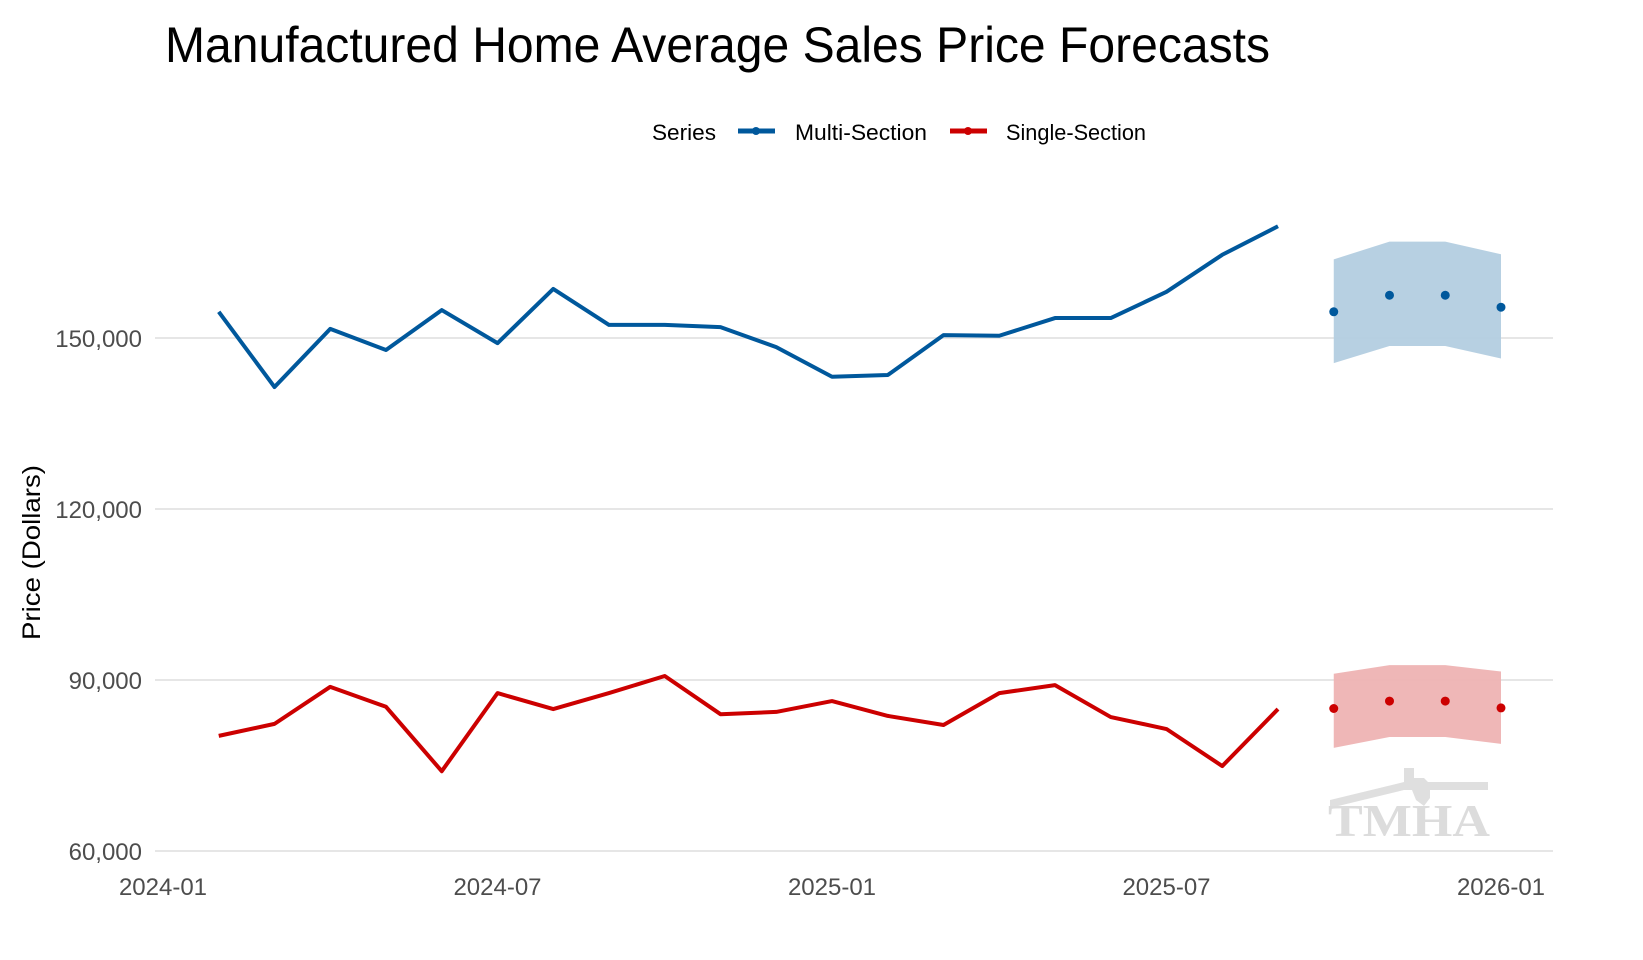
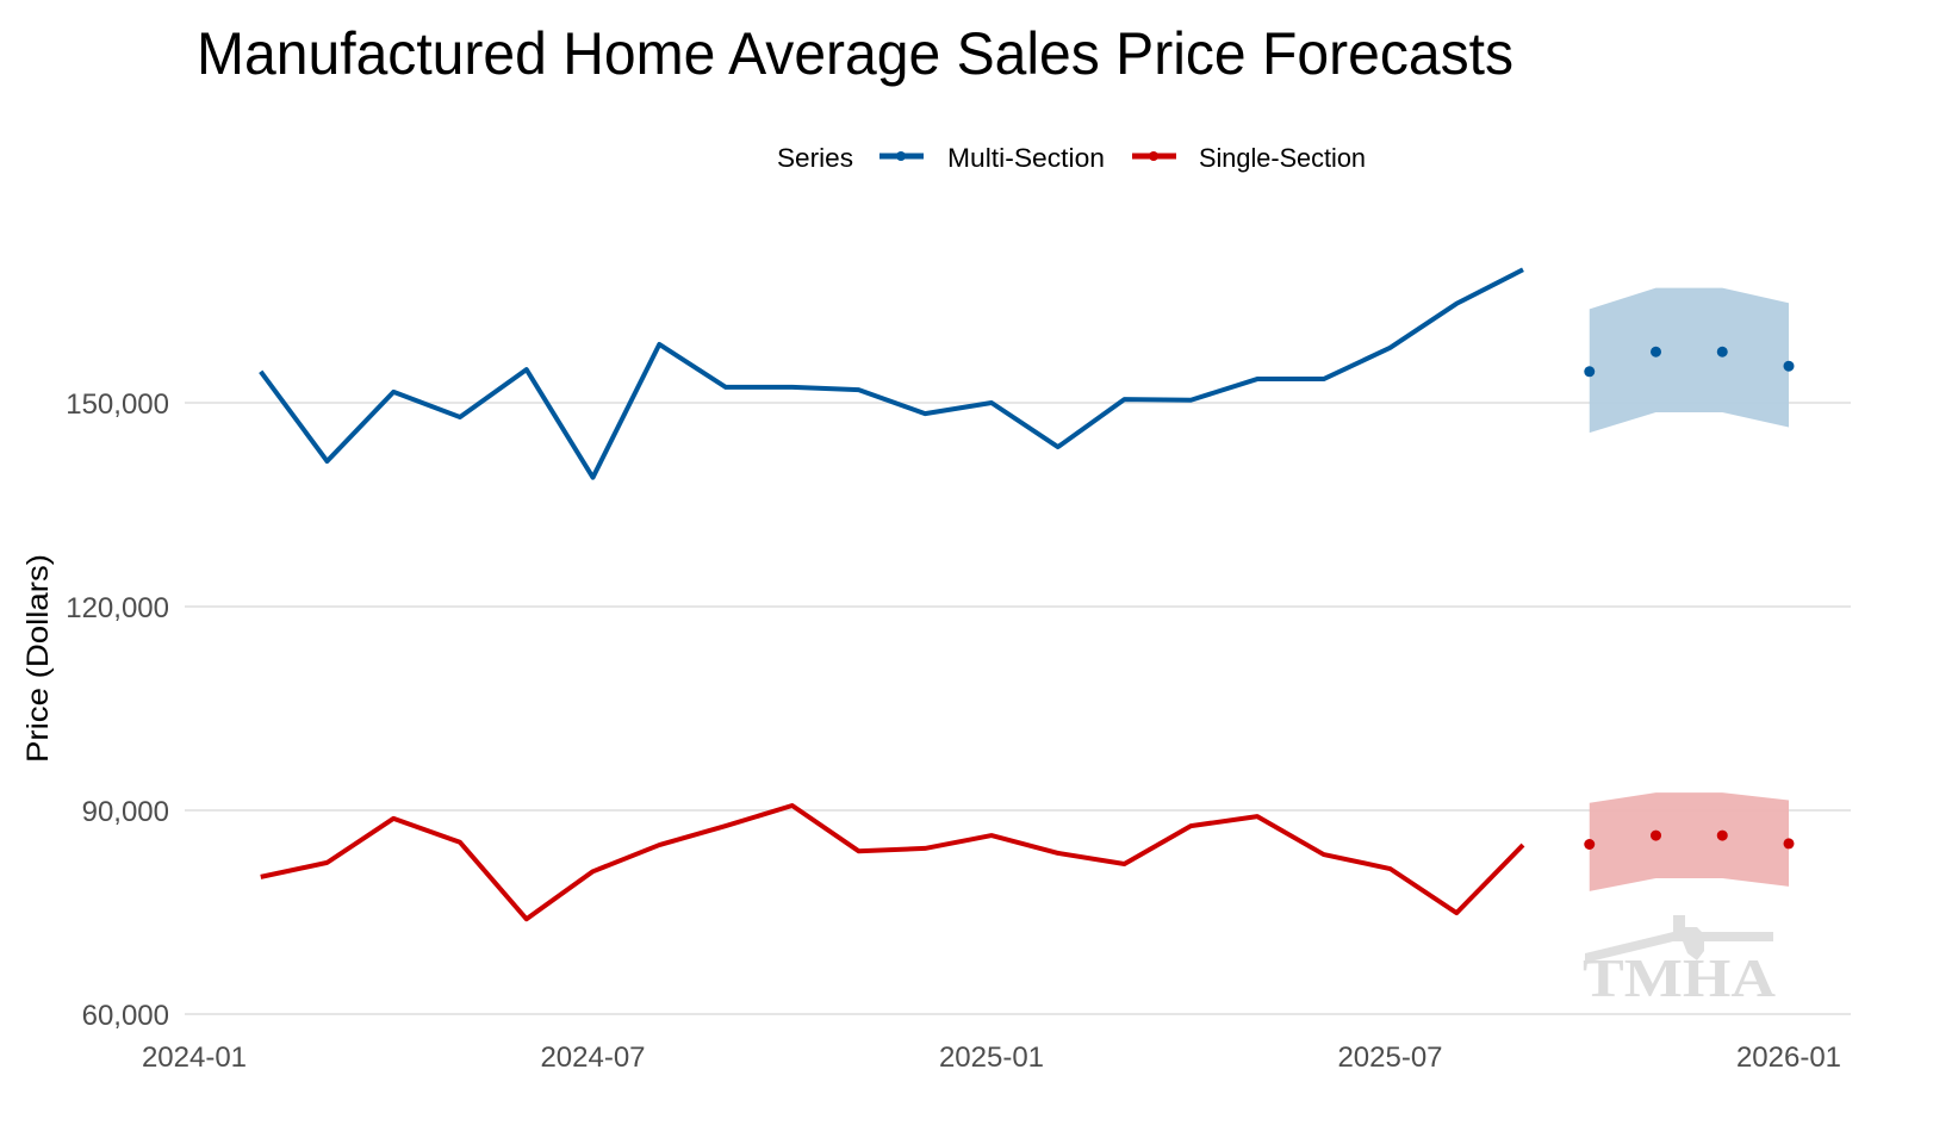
Multi-Section/2024-07: 149000 -> 139000
Single-Section/2024-07: 88000 -> 81000
Multi-Section/2025-01: 143000 -> 150000
